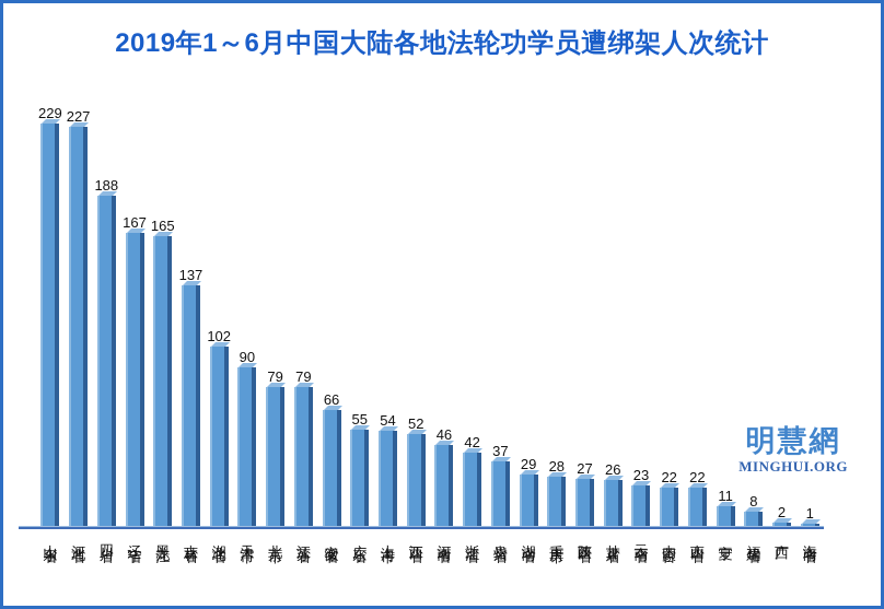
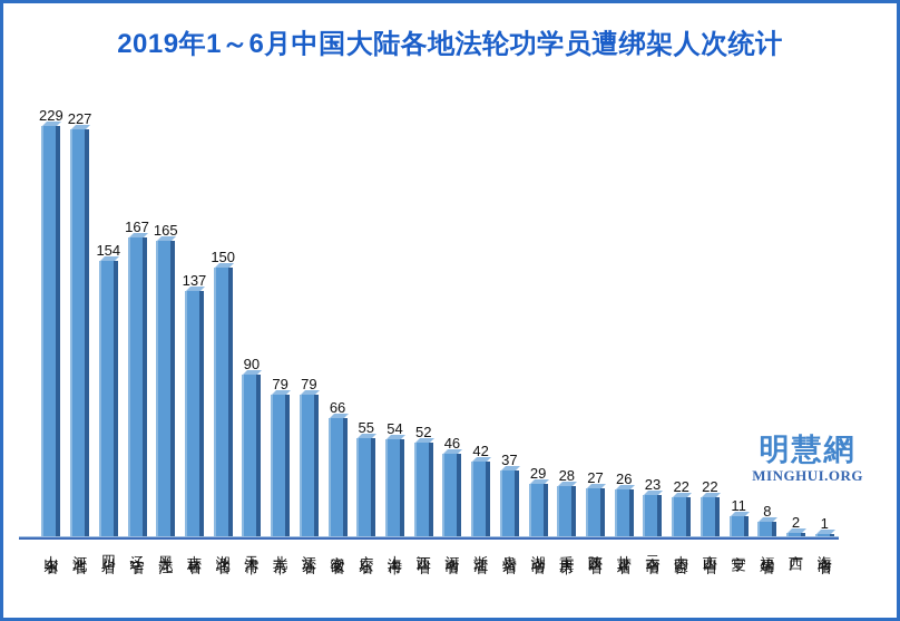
四川省: 188 -> 154
湖北省: 102 -> 150
